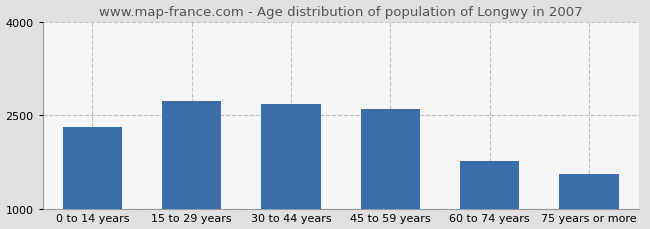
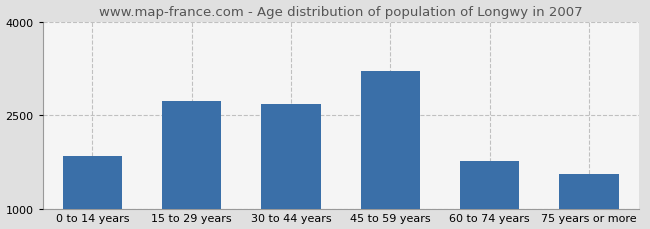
0 to 14 years: 2310 -> 1840
45 to 59 years: 2600 -> 3200
